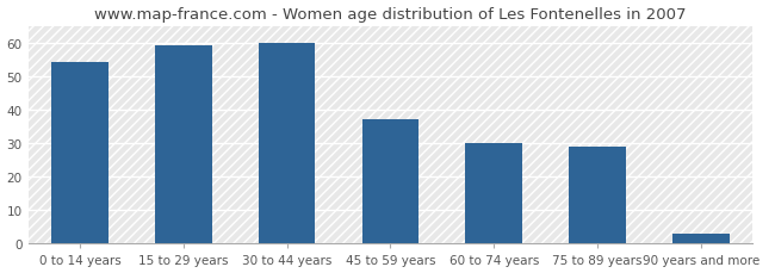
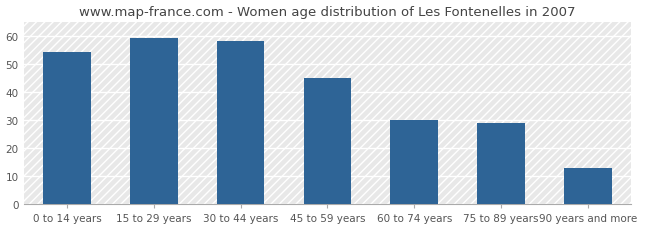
30 to 44 years: 60 -> 58
45 to 59 years: 37 -> 45
90 years and more: 3 -> 13
